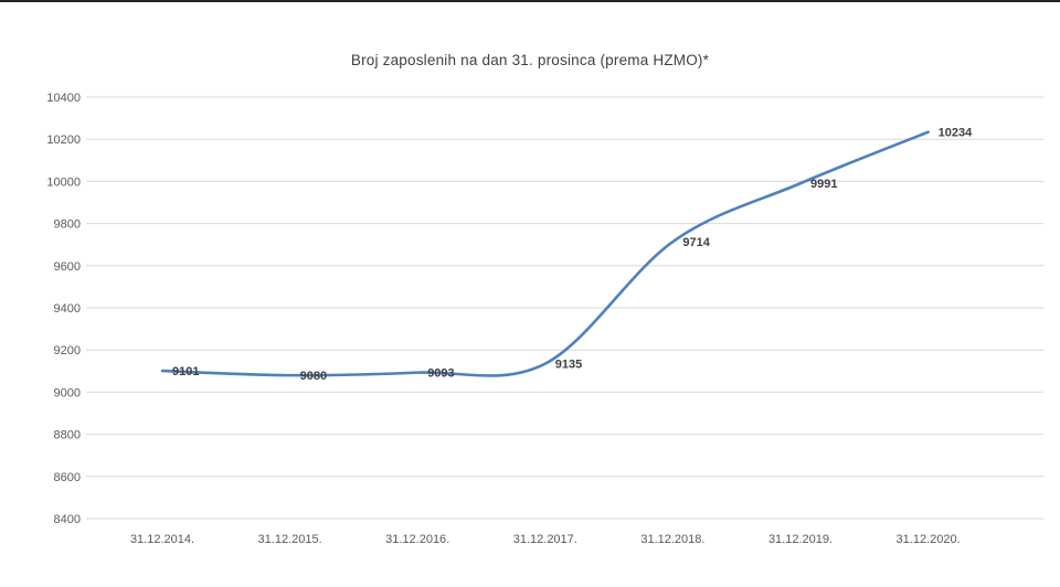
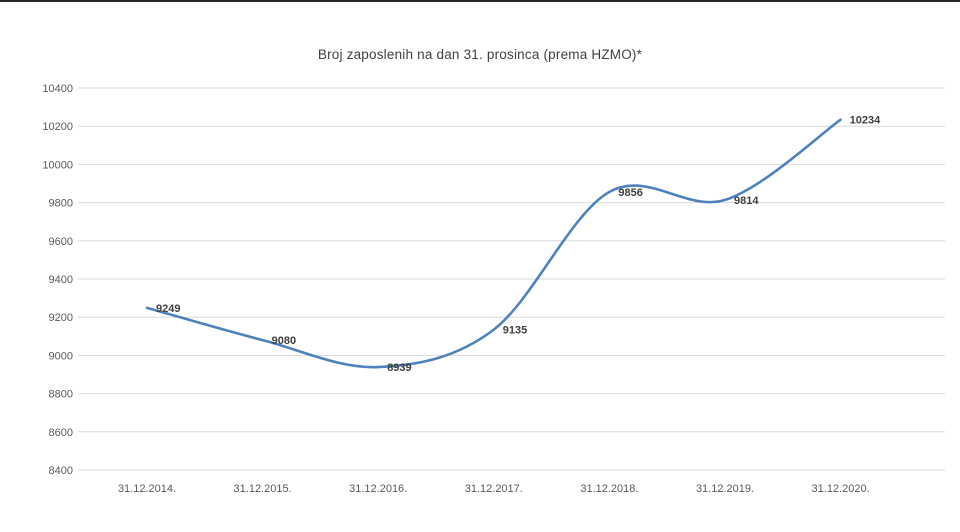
31.12.2014.: 9101 -> 9249
31.12.2016.: 9093 -> 8939
31.12.2018.: 9714 -> 9856
31.12.2019.: 9991 -> 9814
